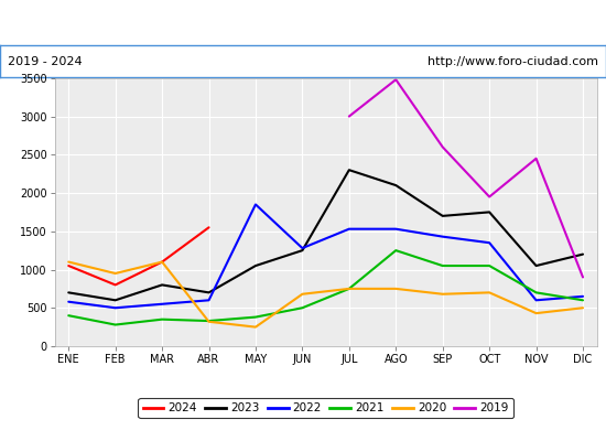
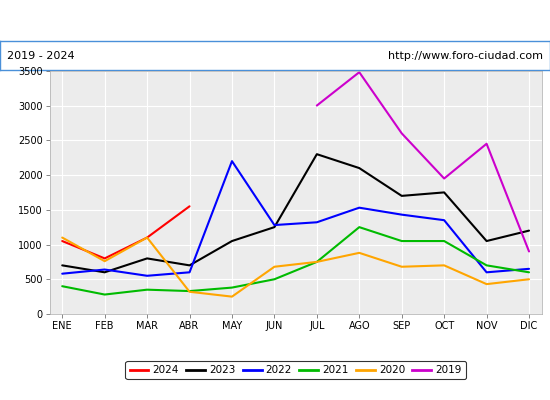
2022/FEB: 500 -> 640
2020/FEB: 950 -> 760
2022/MAY: 1850 -> 2200
2022/JUL: 1530 -> 1320
2020/AGO: 750 -> 880
